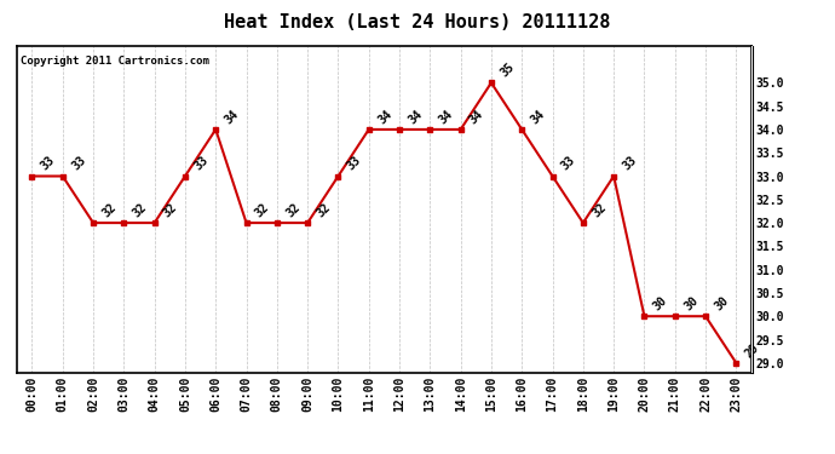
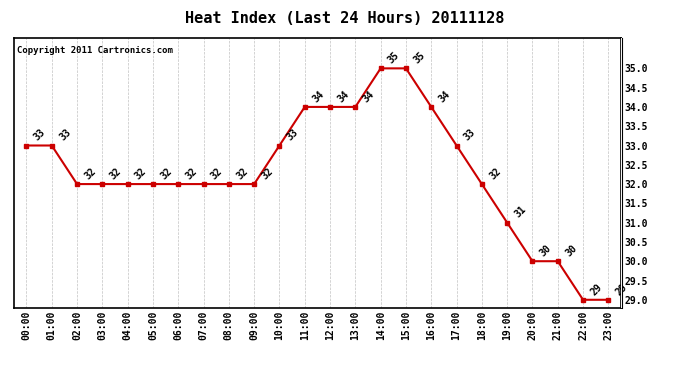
05:00: 33 -> 32
06:00: 34 -> 32
14:00: 34 -> 35
19:00: 33 -> 31
22:00: 30 -> 29
